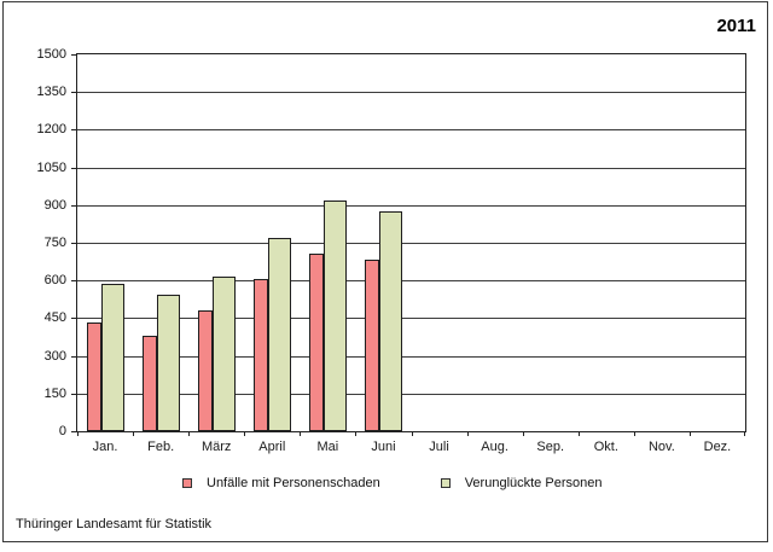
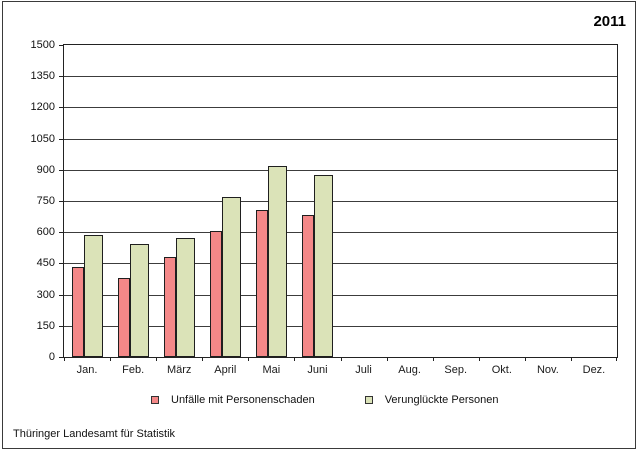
Verunglückte Personen/März: 620 -> 570
